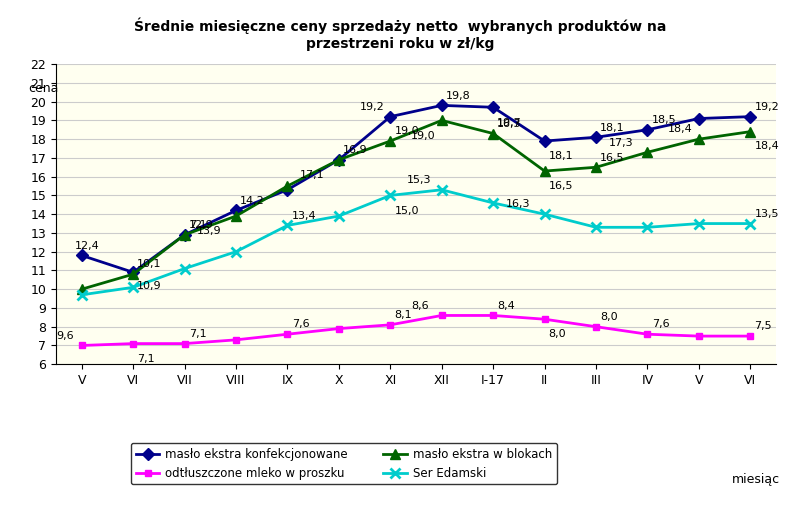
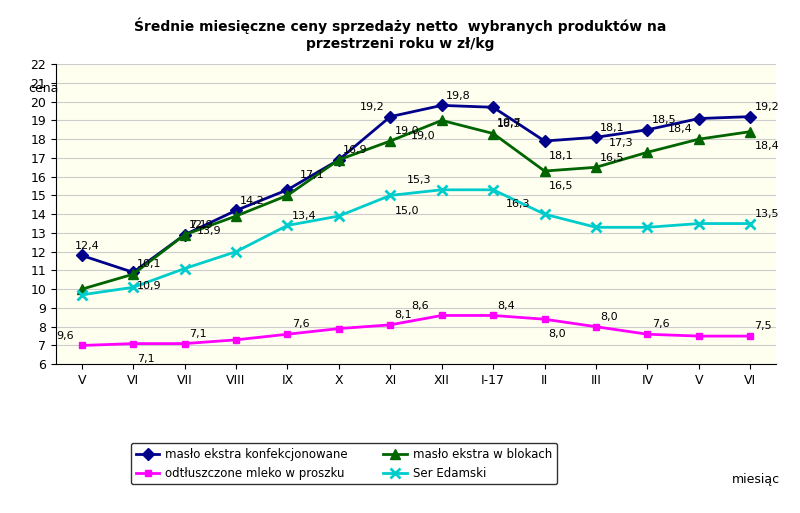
masło ekstra w blokach/IX: 15.5 -> 15.0
Ser Edamski/I-17: 14.6 -> 15.3
